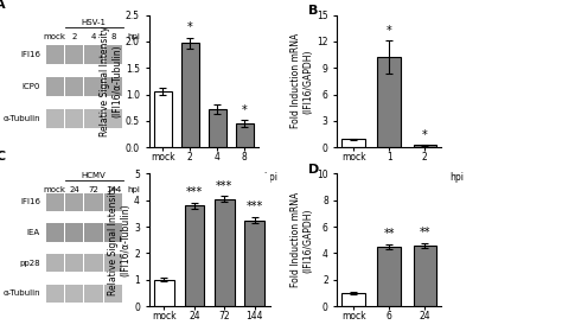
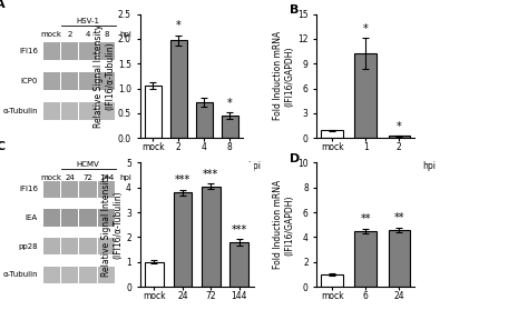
144: 3.25 -> 1.80
